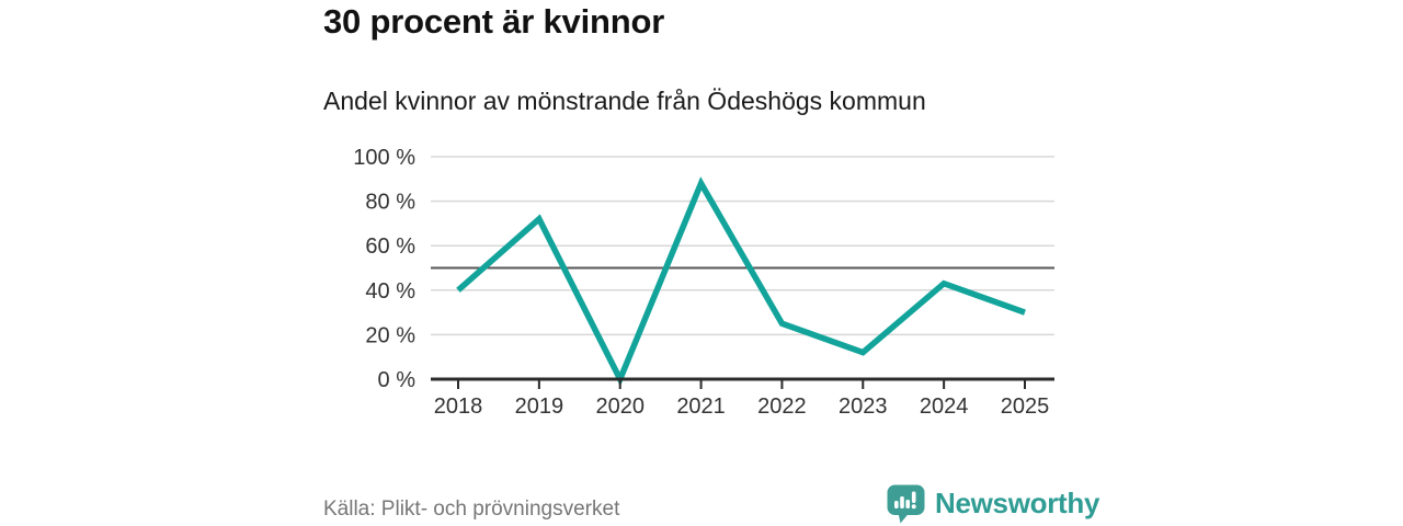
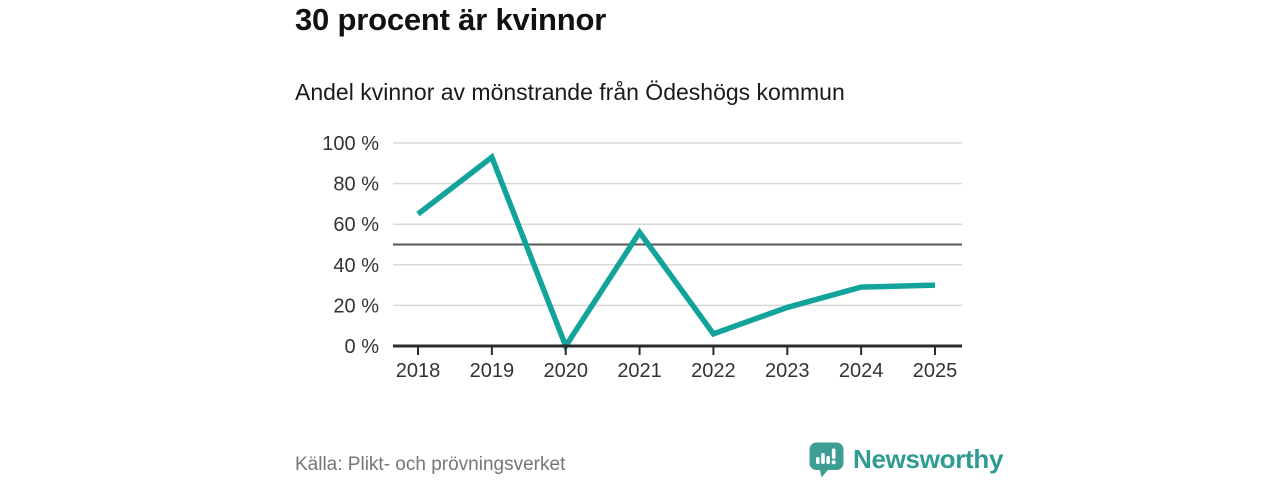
2018: 40% -> 65%
2019: 72% -> 93%
2021: 88% -> 56%
2022: 25% -> 6%
2023: 12% -> 19%
2024: 43% -> 29%
